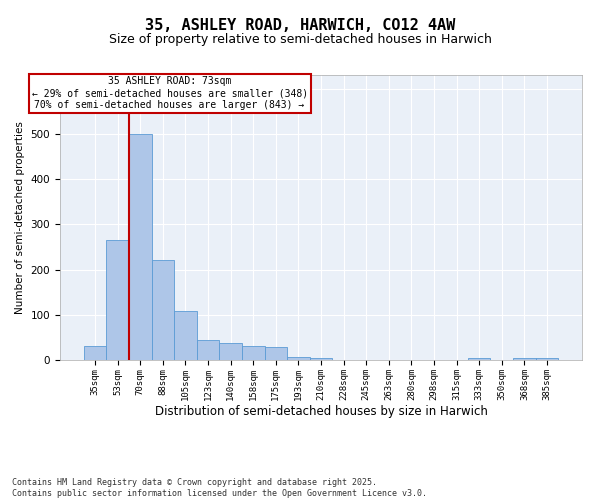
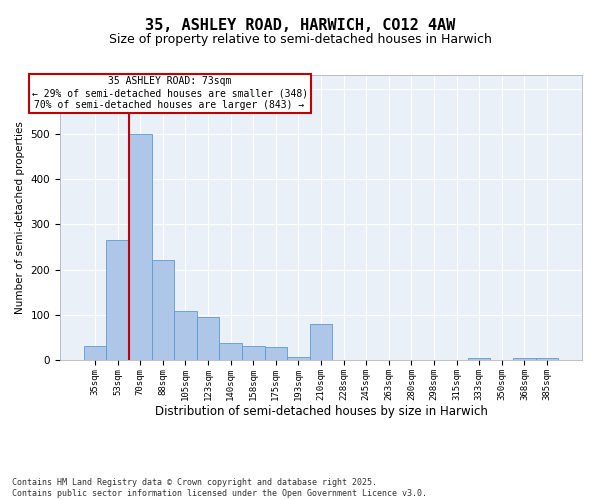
123sqm: 45 -> 95
210sqm: 5 -> 80
